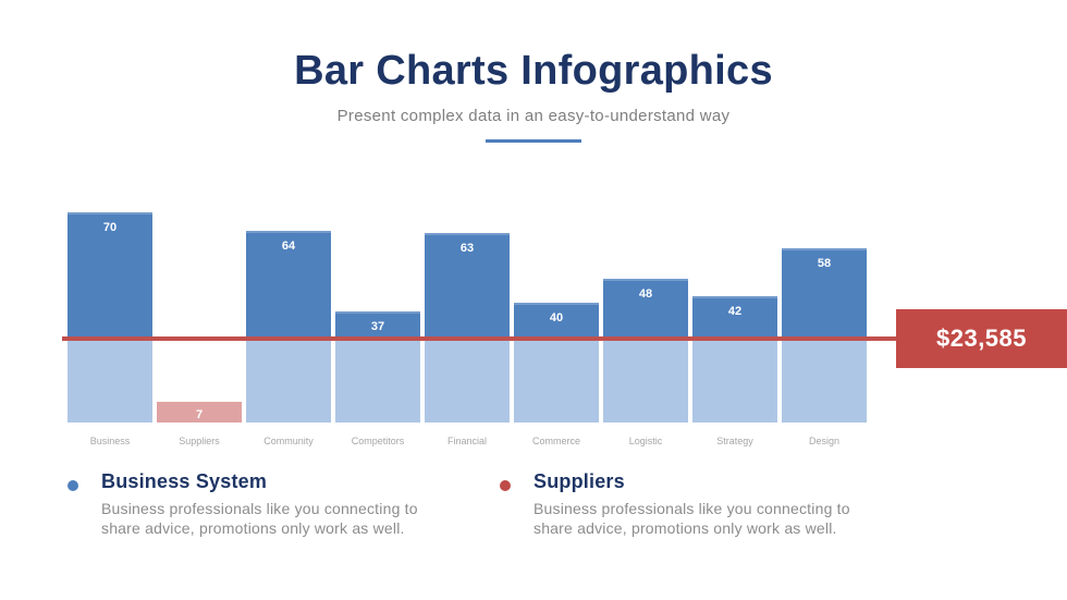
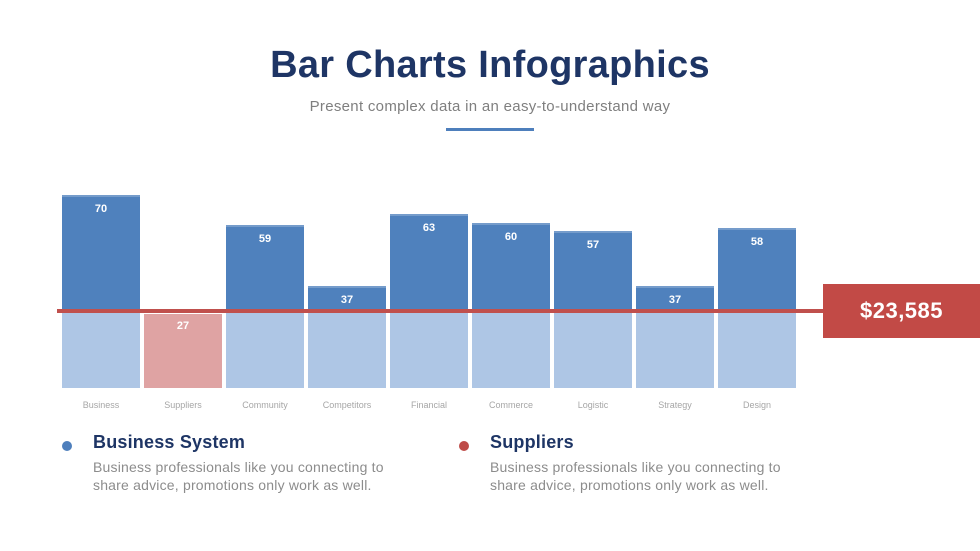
Suppliers: 7 -> 27
Community: 64 -> 59
Commerce: 40 -> 60
Logistic: 48 -> 57
Strategy: 42 -> 37
